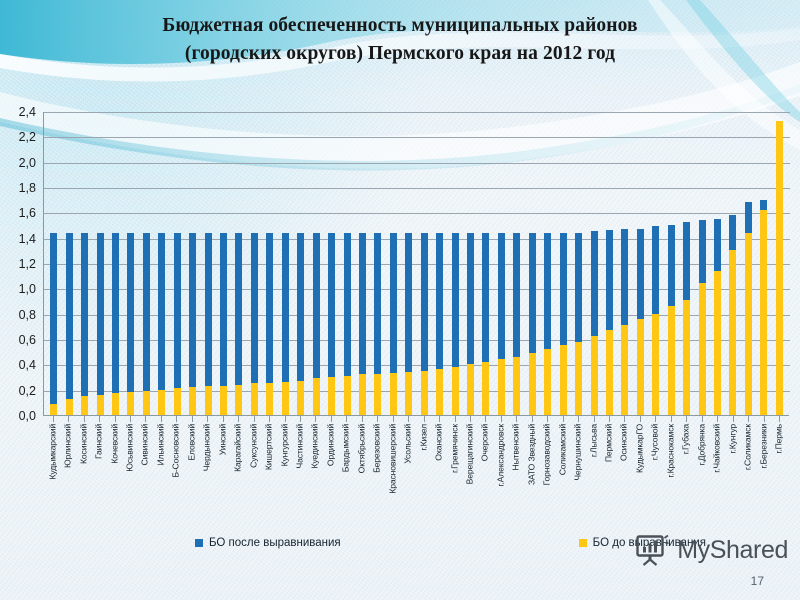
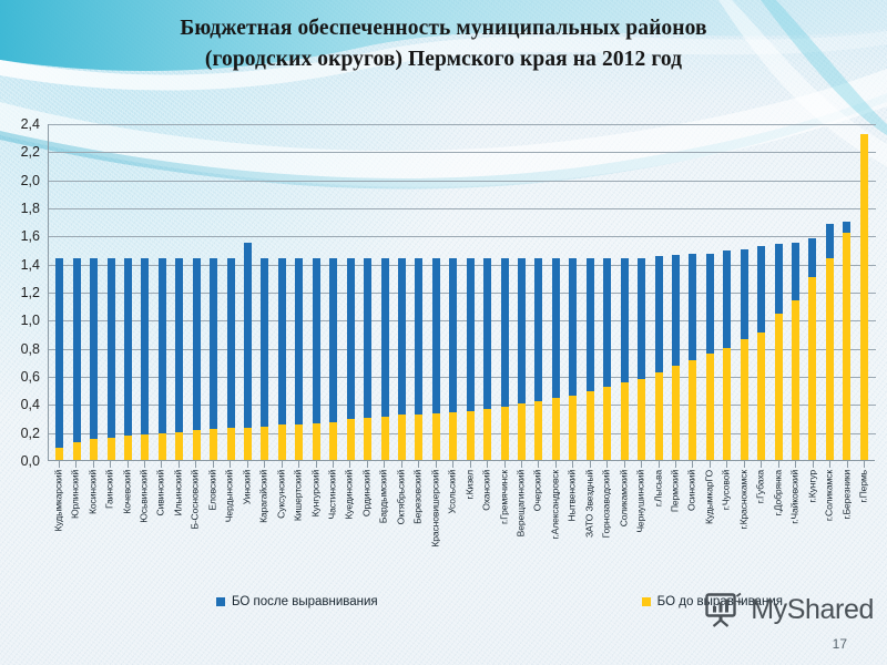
БО после выравнивания/Уинский: 1,44 -> 1,55
